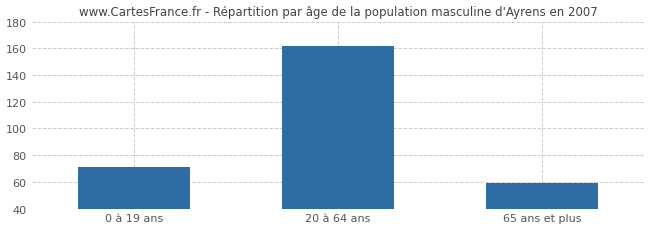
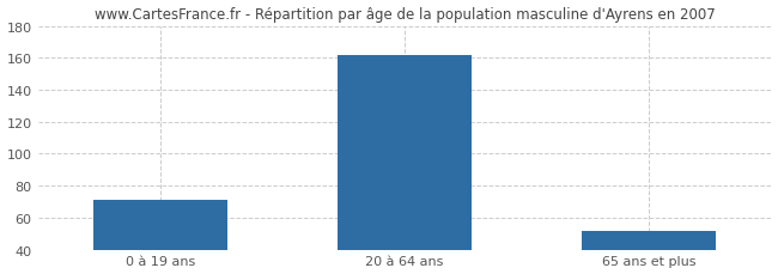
65 ans et plus: 59 -> 52
